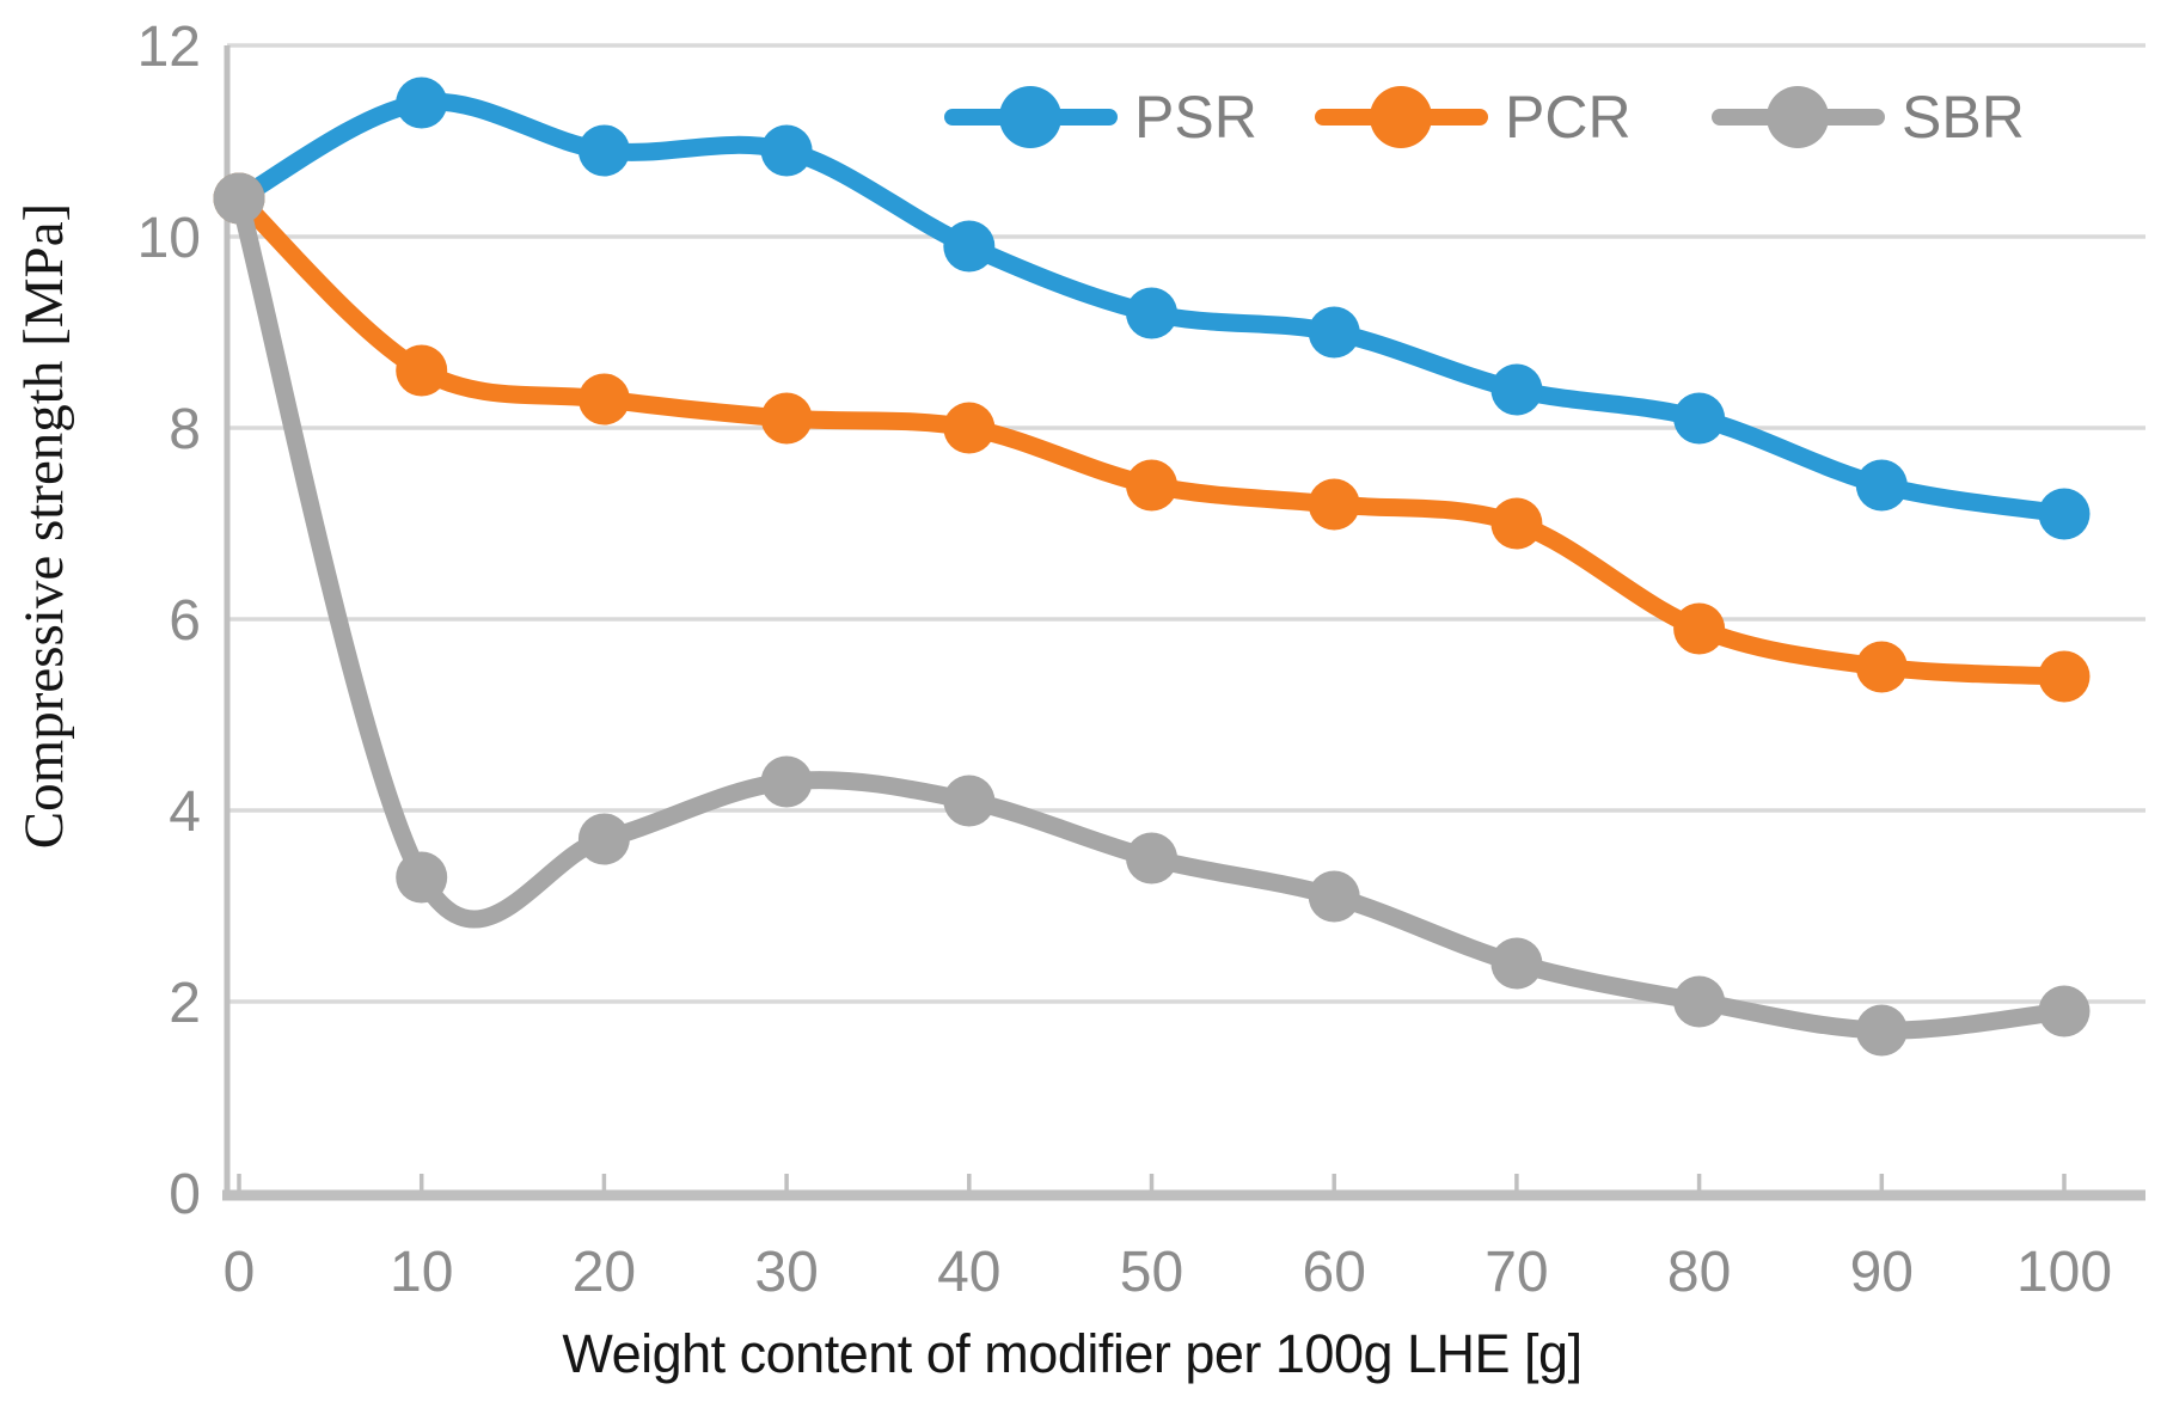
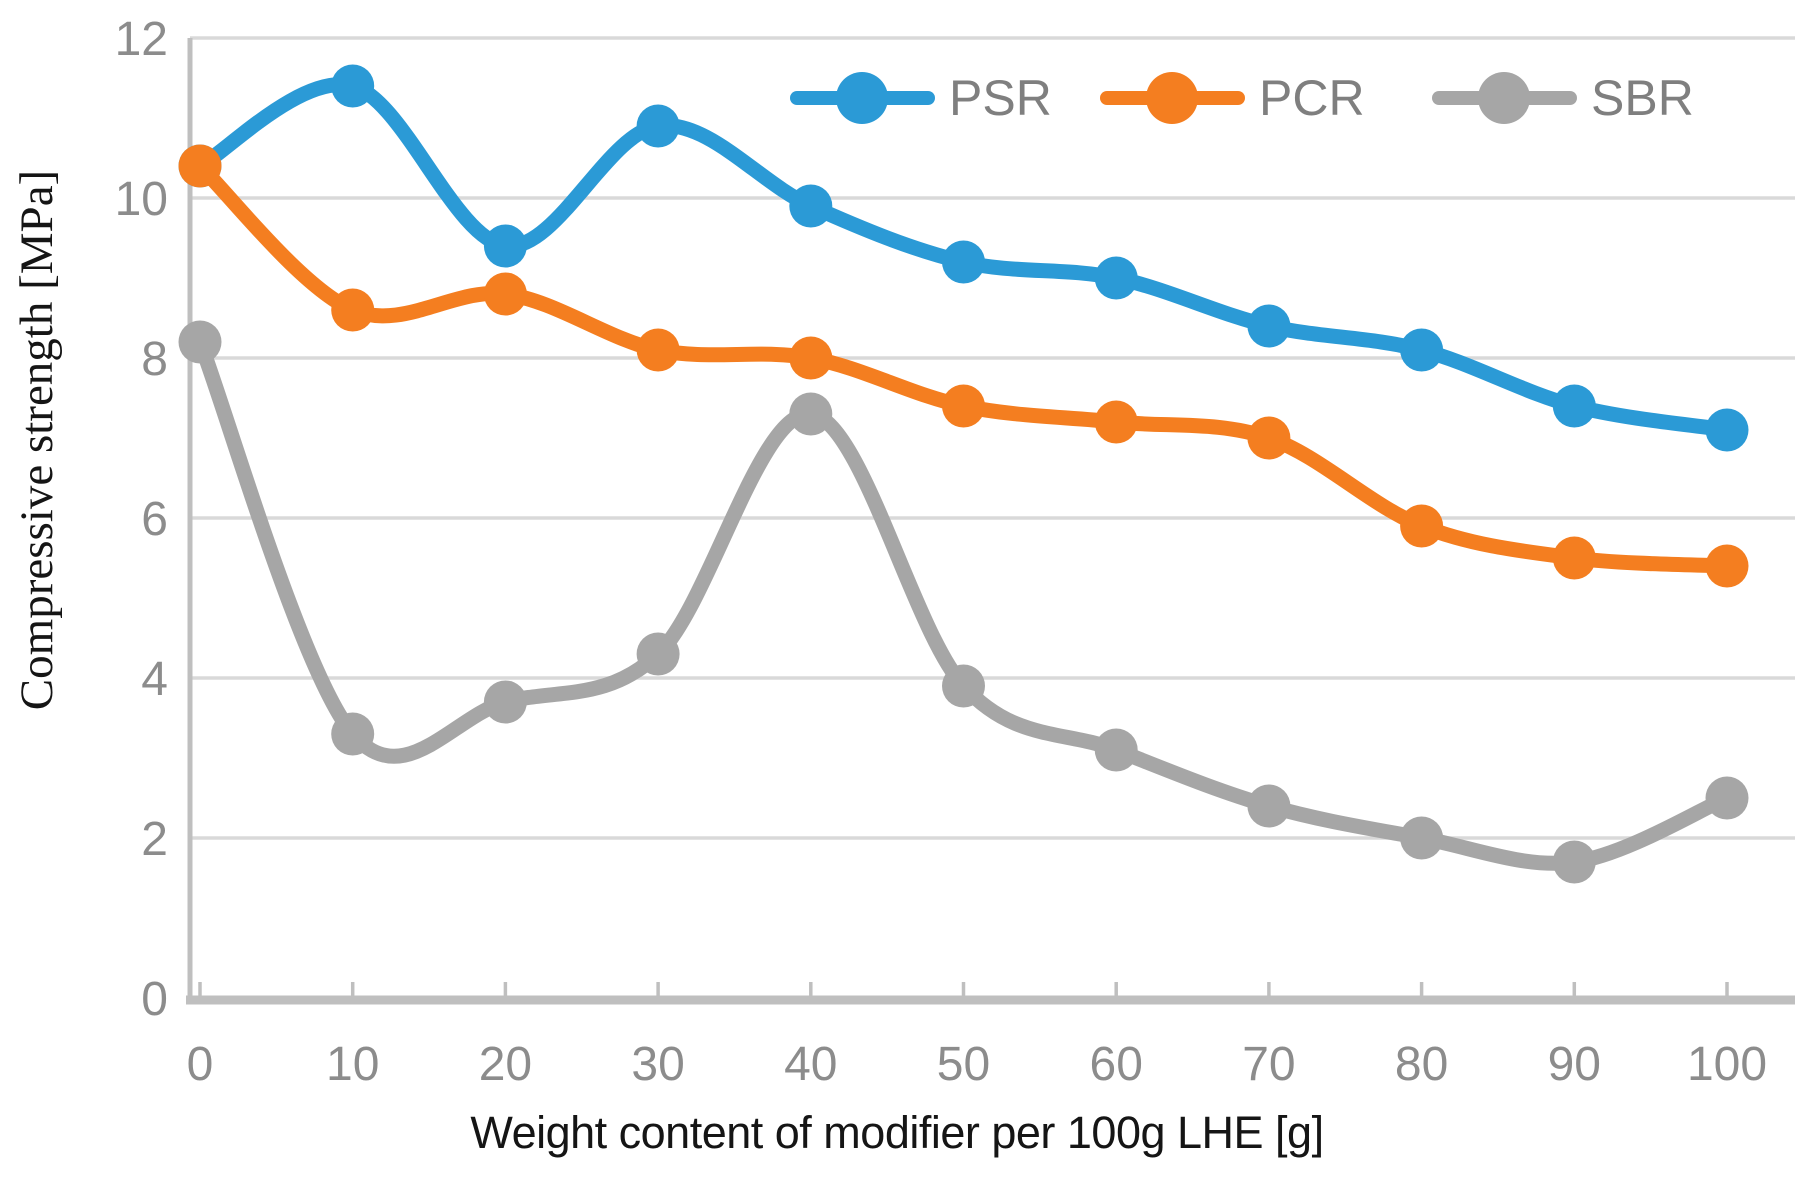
SBR/0: 10.4 -> 8.2
PSR/20: 10.9 -> 9.4
PCR/20: 8.3 -> 8.8
SBR/40: 4.1 -> 7.3
SBR/50: 3.5 -> 3.9
SBR/100: 1.9 -> 2.5
